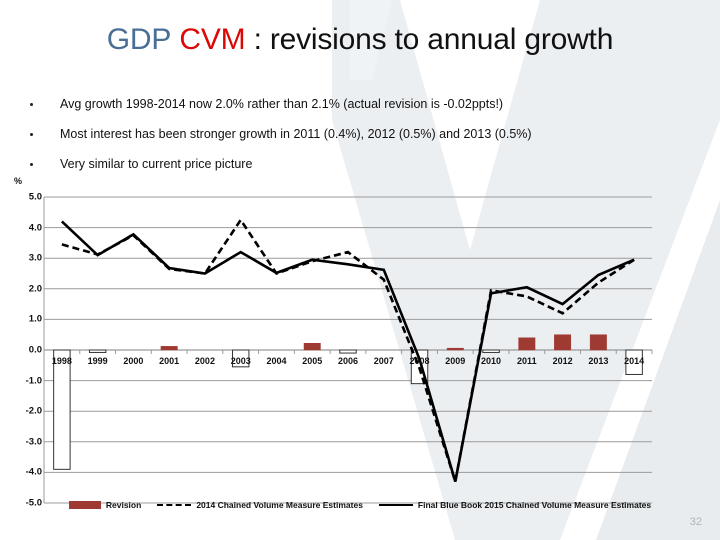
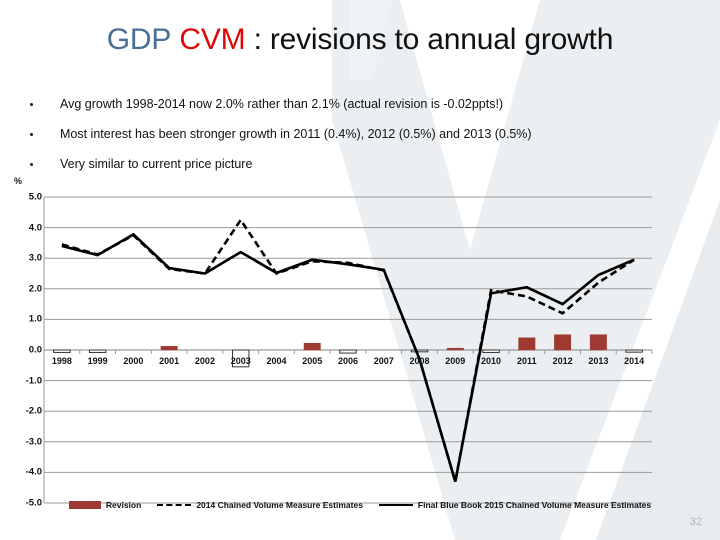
Revision/1998: -3.9 -> -0.1
Final Blue Book 2015 Chained Volume Measure Estimates/1998: 4.2 -> 3.4
2014 Chained Volume Measure Estimates/2006: 3.2 -> 2.9
2014 Chained Volume Measure Estimates/2007: 2.3 -> 2.6
Revision/2008: -1.1 -> -0.1
2014 Chained Volume Measure Estimates/2008: -0.6 -> -0.3
Revision/2014: -0.8 -> -0.1
